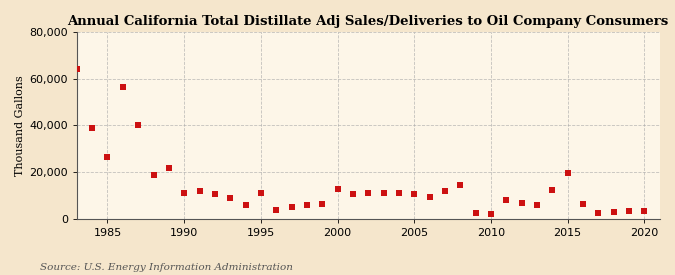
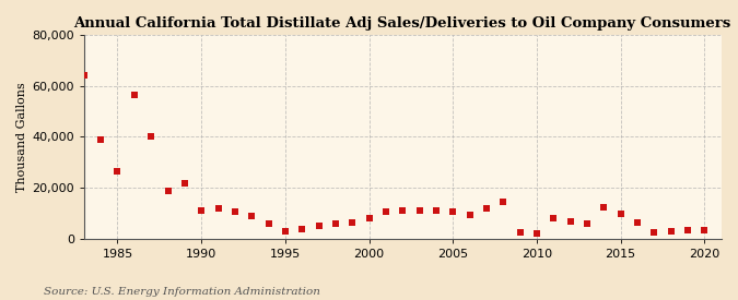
1995: 11,000 -> 3,000
2000: 13,000 -> 8,000
2015: 19,500 -> 10,000
